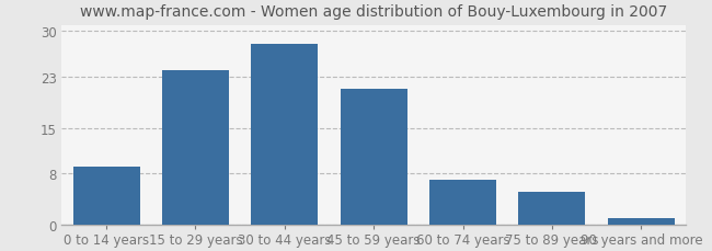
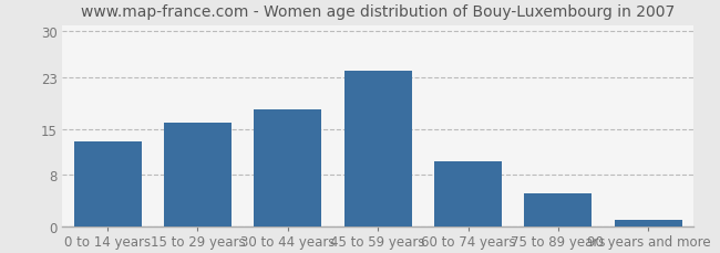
0 to 14 years: 9 -> 13
15 to 29 years: 24 -> 16
30 to 44 years: 28 -> 18
45 to 59 years: 21 -> 24
60 to 74 years: 7 -> 10
